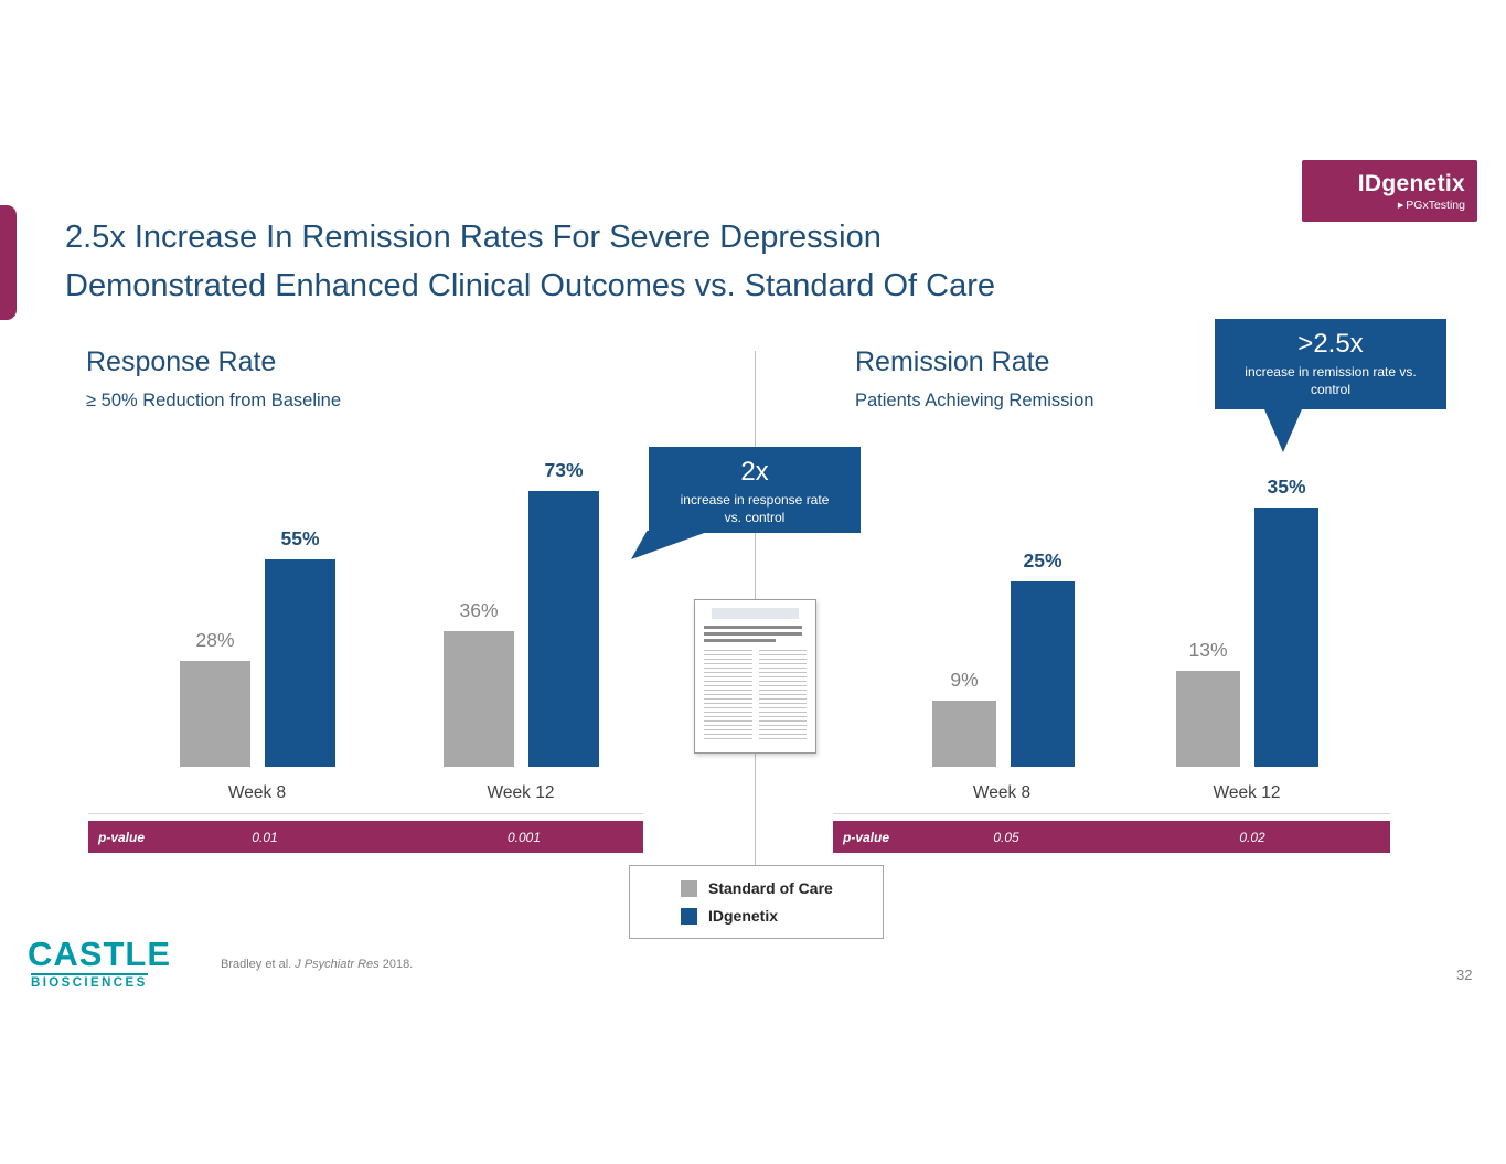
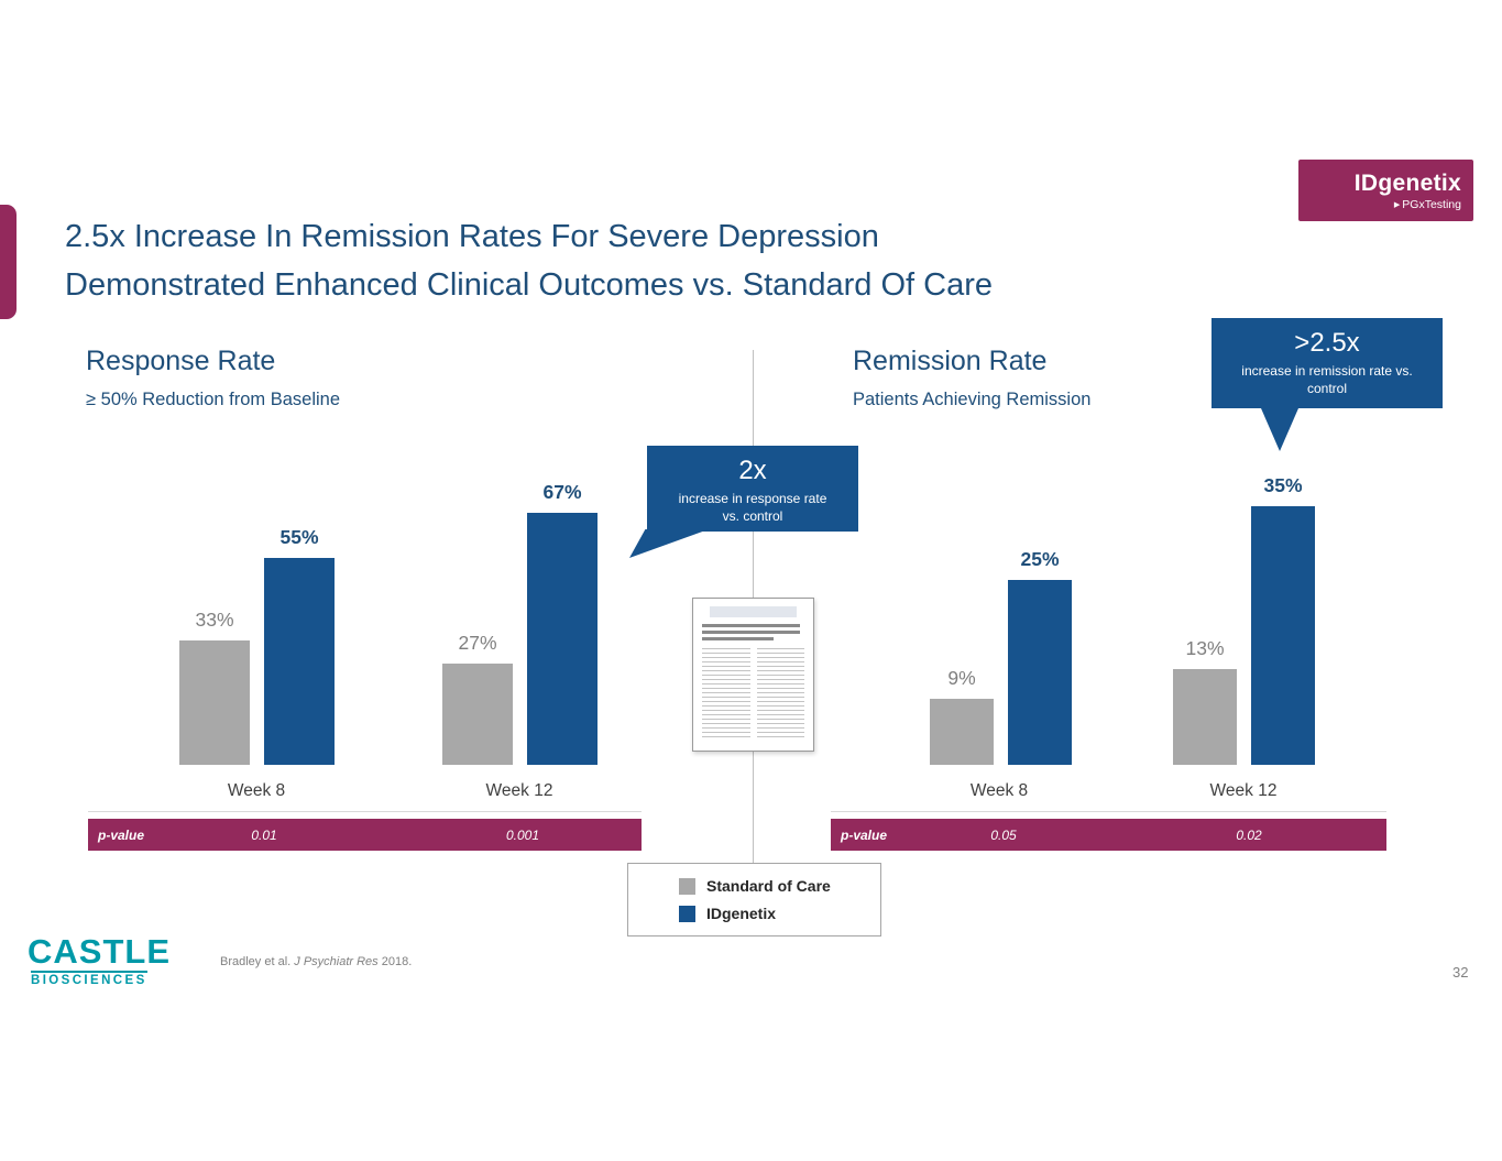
Response Rate/Standard of Care/Week 8: 28% -> 33%
Response Rate/Standard of Care/Week 12: 36% -> 27%
Response Rate/IDgenetix/Week 12: 73% -> 67%
